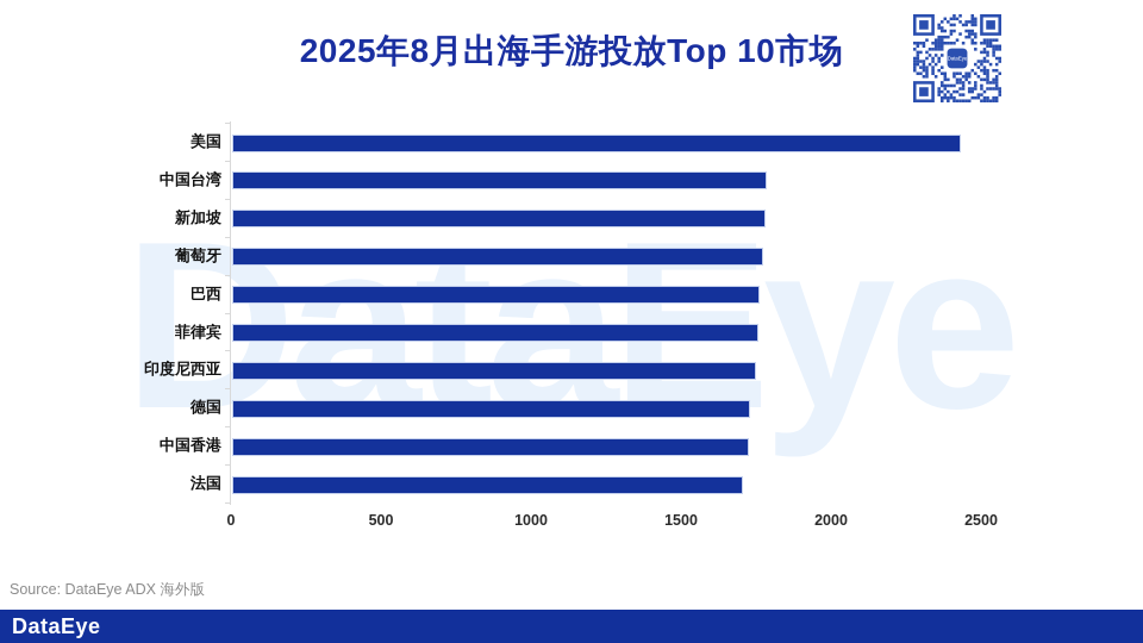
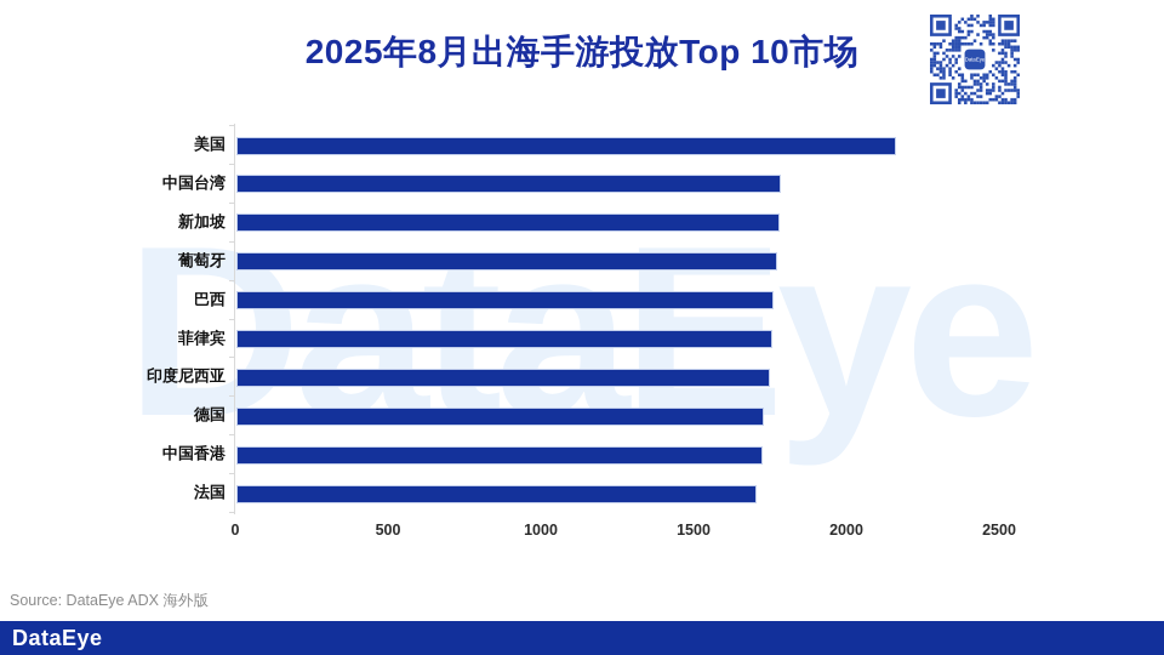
美国: 2420 -> 2150
